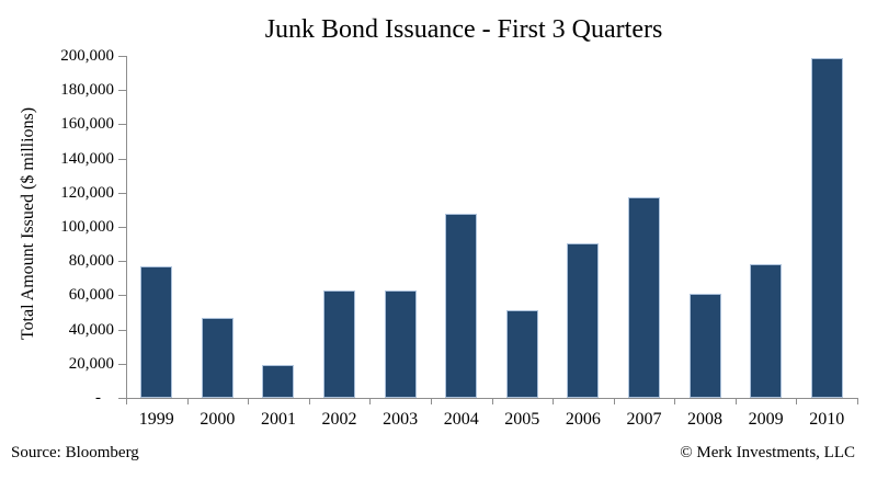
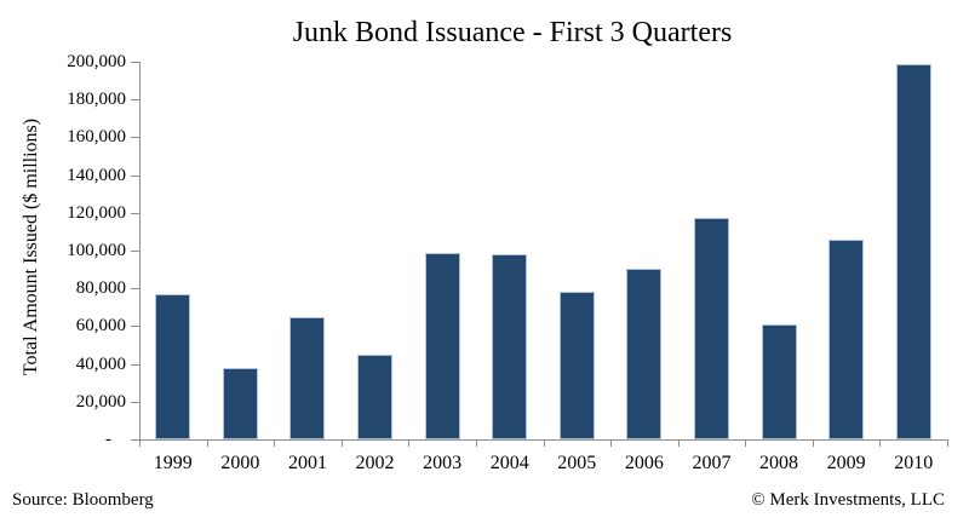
2000: 47000 -> 38000
2001: 19000 -> 64000
2002: 63000 -> 45000
2003: 63000 -> 98000
2004: 108000 -> 98000
2005: 51000 -> 78000
2009: 78000 -> 106000
